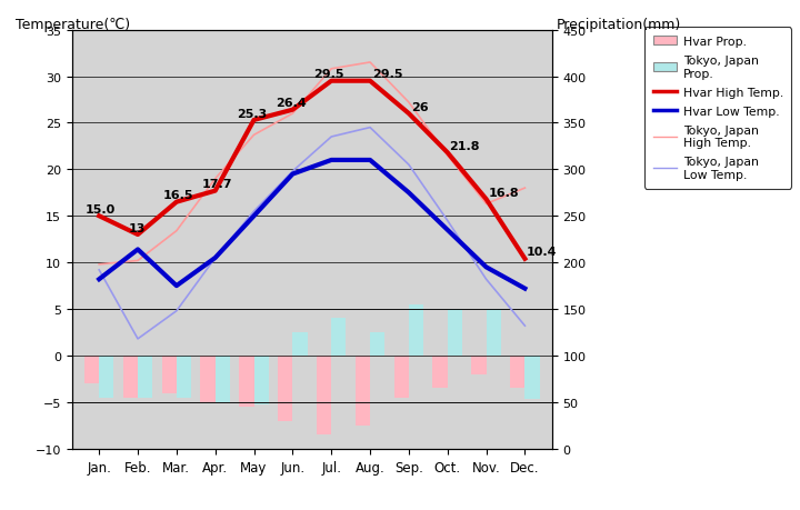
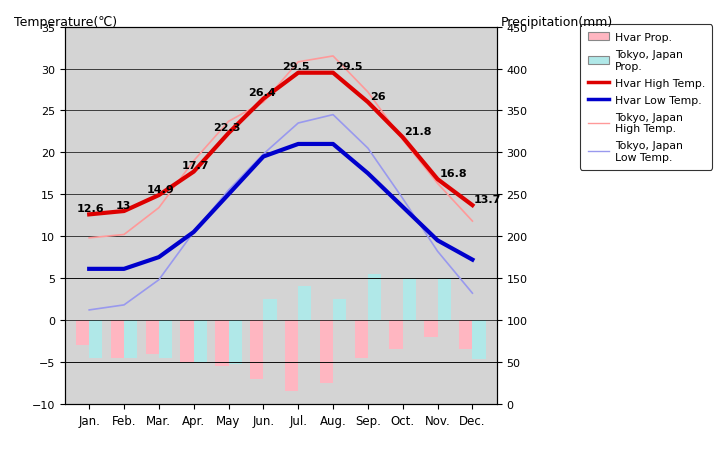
Hvar High Temp./Jan.: 15.0 -> 12.6
Hvar Low Temp./Jan.: 8.2 -> 6.1
Tokyo, Japan Low Temp./Jan.: 9.2 -> 1.2
Hvar Low Temp./Feb.: 11.4 -> 6.1
Hvar High Temp./Mar.: 16.5 -> 14.9
Hvar High Temp./May: 25.3 -> 22.3
Hvar High Temp./Dec.: 10.4 -> 13.7
Tokyo, Japan High Temp./Dec.: 18.0 -> 11.8
